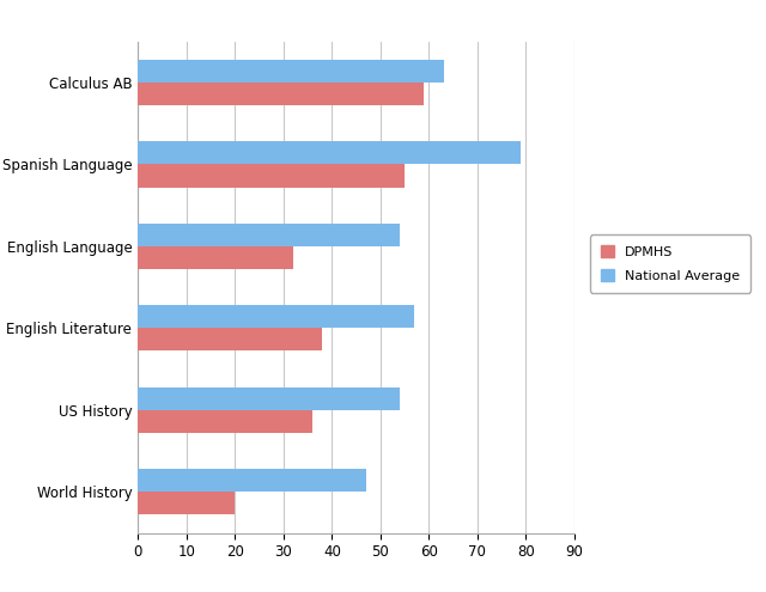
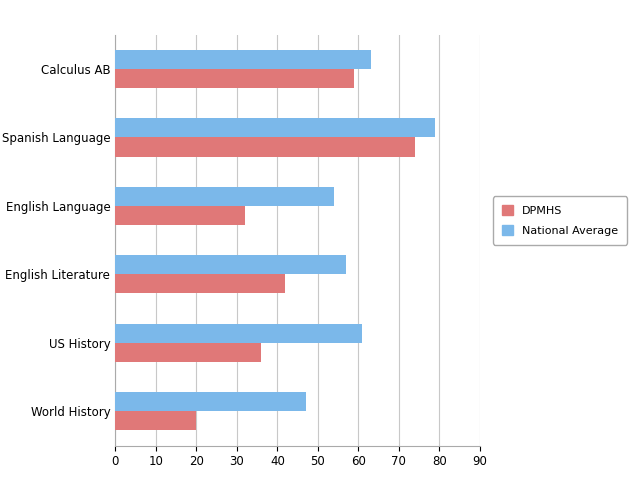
DPMHS/Spanish Language: 55 -> 74
DPMHS/English Literature: 38 -> 42
National Average/US History: 54 -> 61
